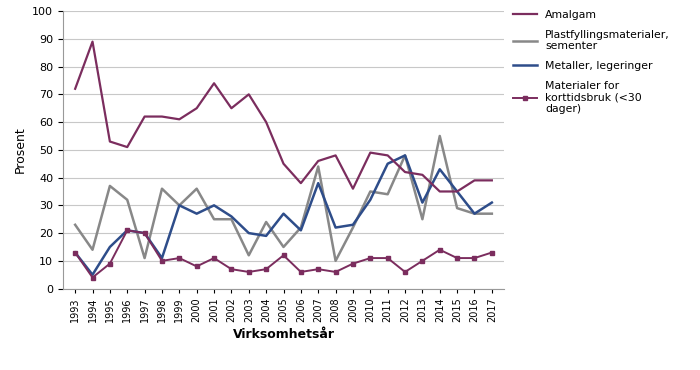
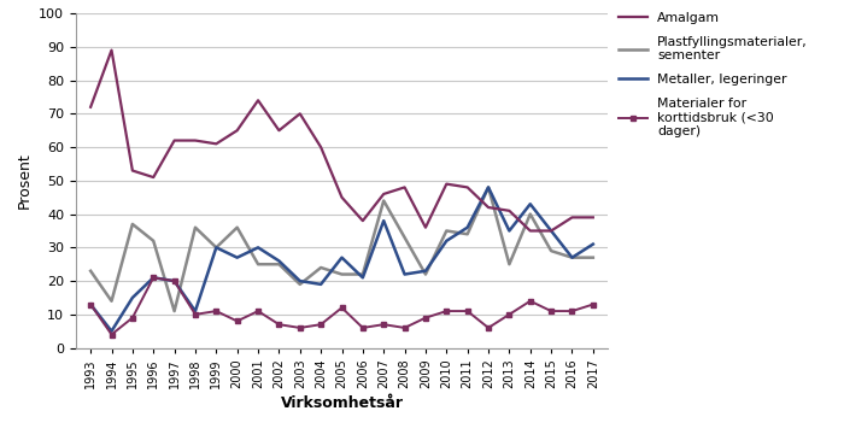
Plastfyllingsmaterialer, sementer/2003: 12 -> 19
Plastfyllingsmaterialer, sementer/2005: 15 -> 22
Plastfyllingsmaterialer, sementer/2008: 10 -> 33
Metaller, legeringer/2011: 45 -> 36
Metaller, legeringer/2013: 31 -> 35
Plastfyllingsmaterialer, sementer/2014: 55 -> 40
